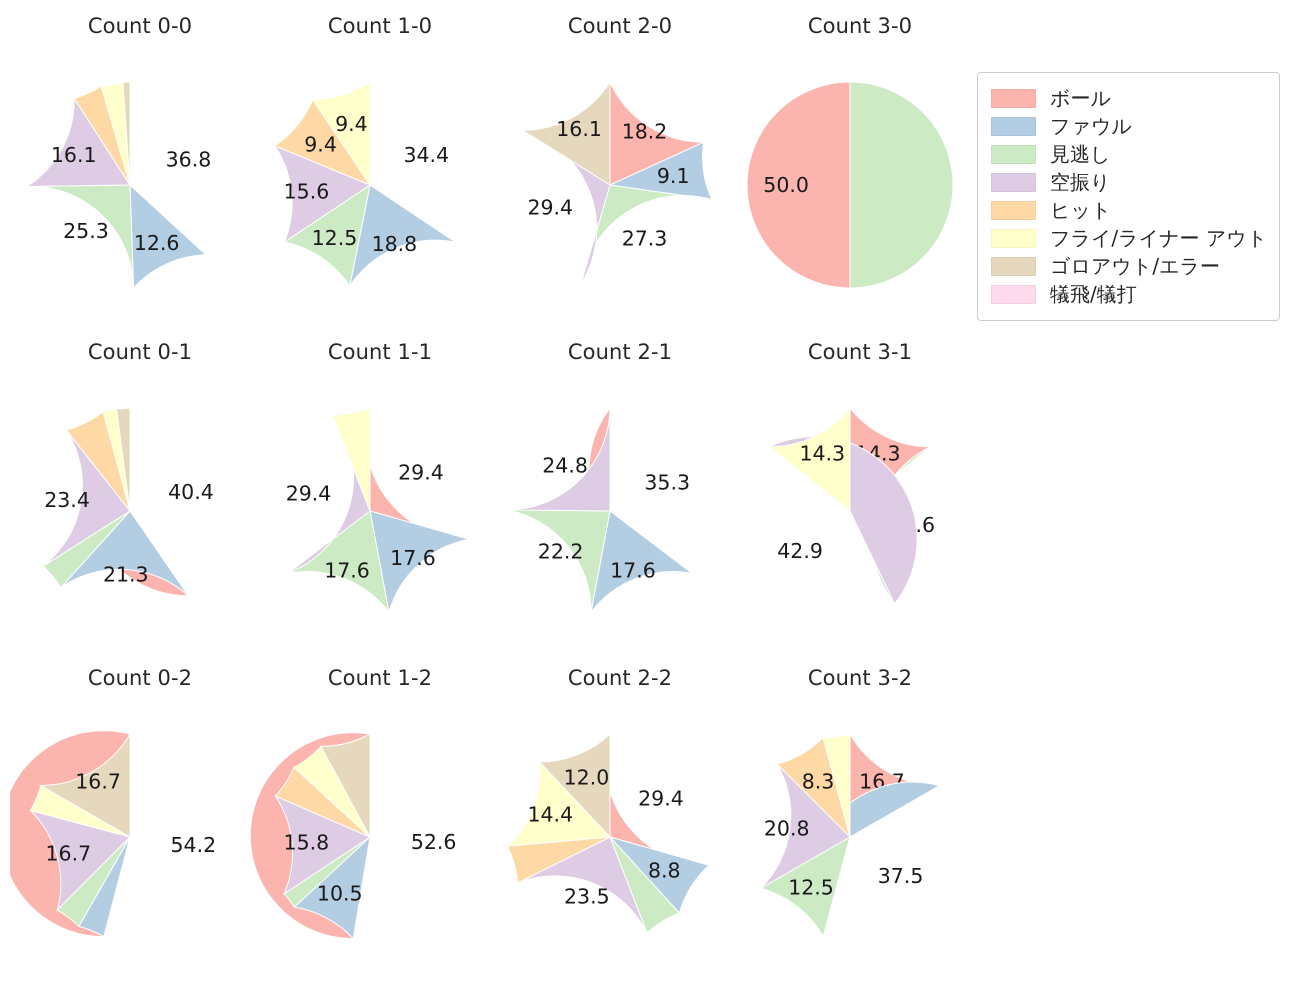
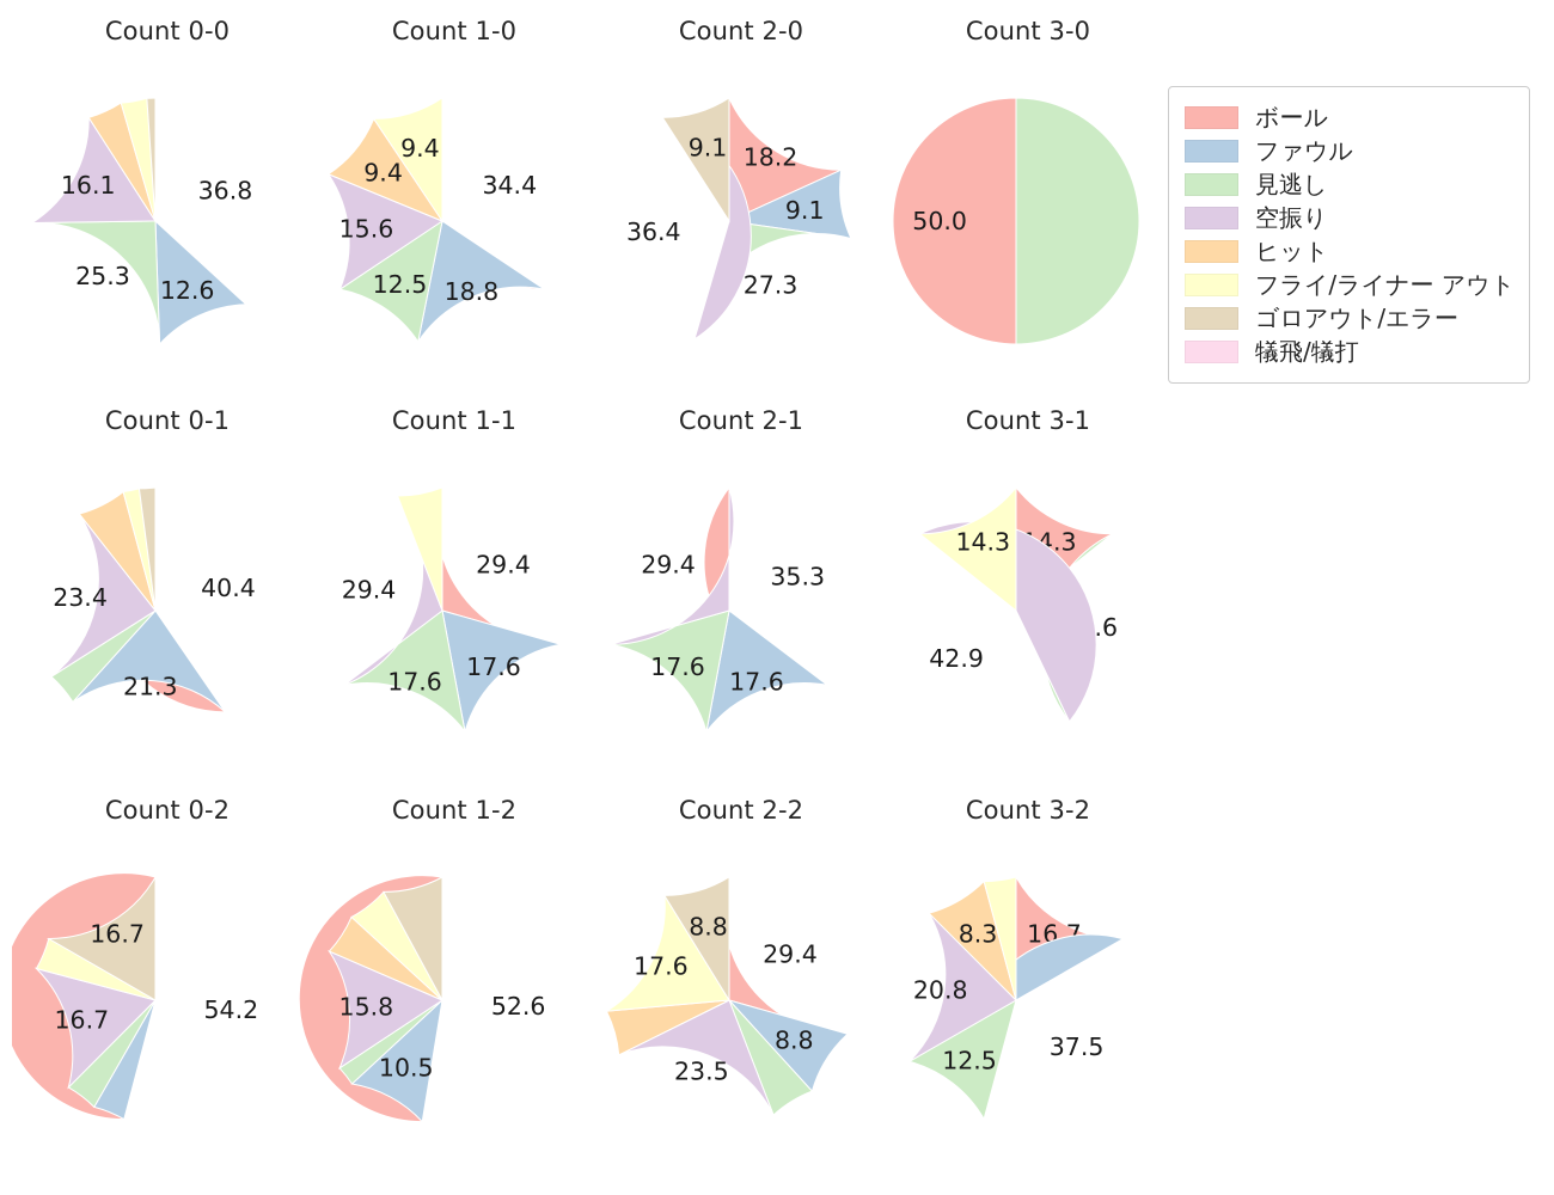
Count 2-0/空振り: 29.4 -> 36.4
Count 2-0/ゴロアウト/エラー: 16.1 -> 9.1
Count 2-1/見逃し: 22.2 -> 17.6
Count 2-1/空振り: 24.8 -> 29.4
Count 2-2/フライ/ライナー アウト: 14.4 -> 17.6
Count 2-2/ゴロアウト/エラー: 12.0 -> 8.8
